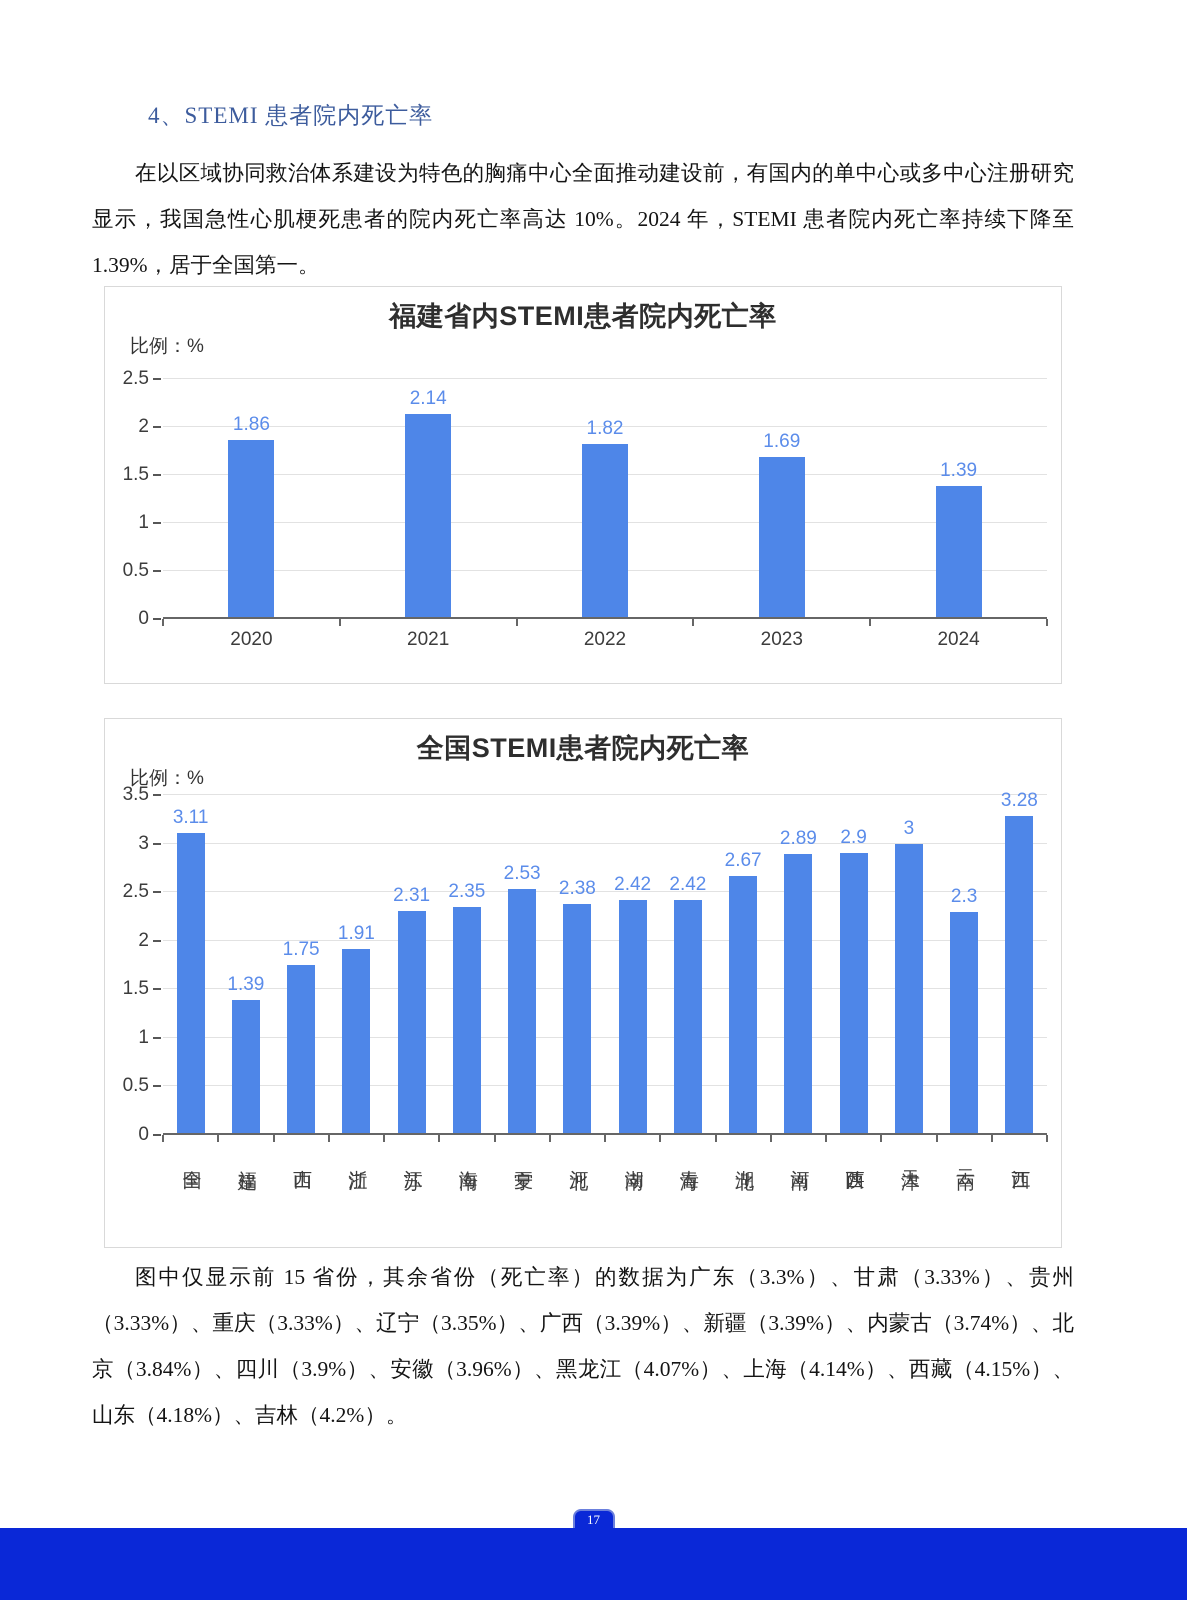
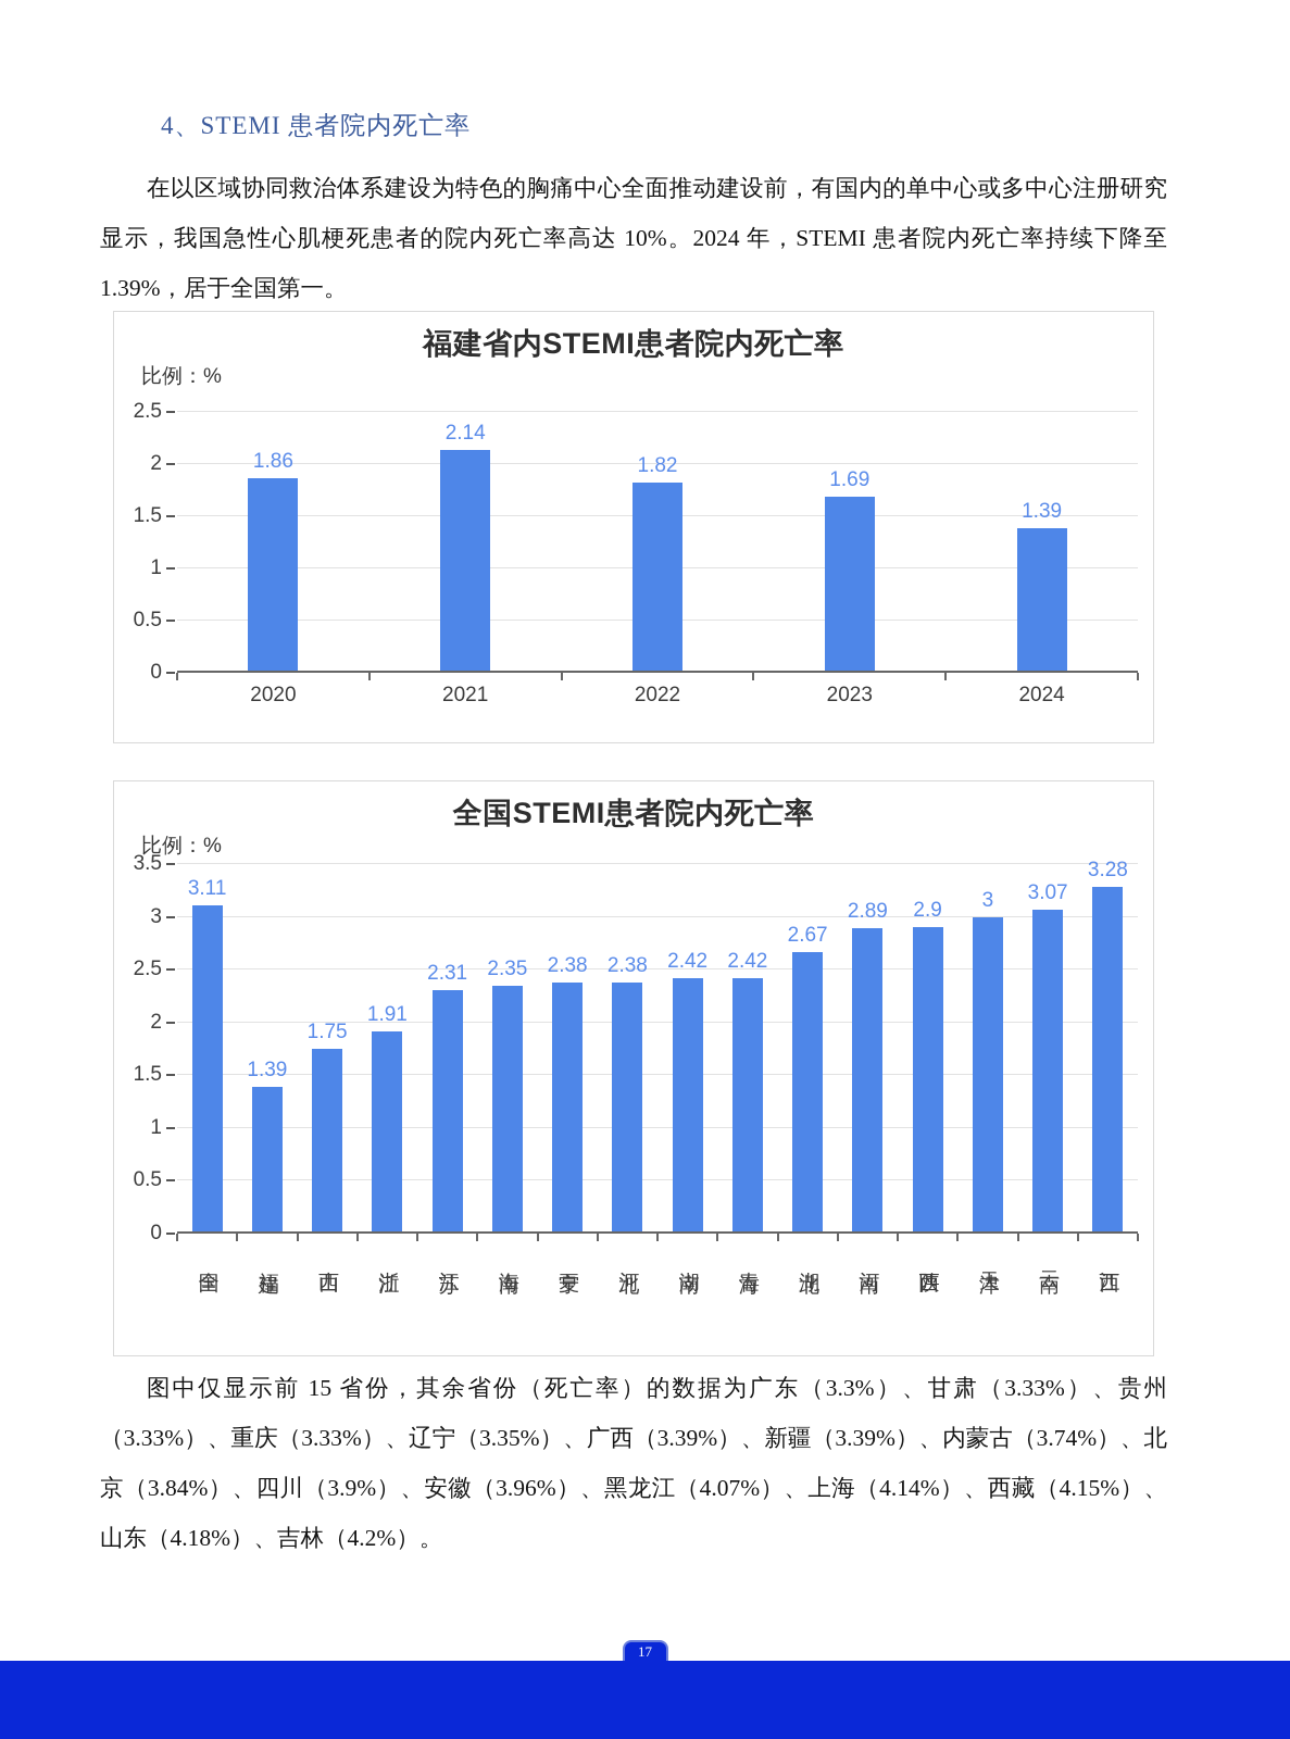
全国STEMI患者院内死亡率/宁夏: 2.53 -> 2.38
全国STEMI患者院内死亡率/云南: 2.3 -> 3.07
